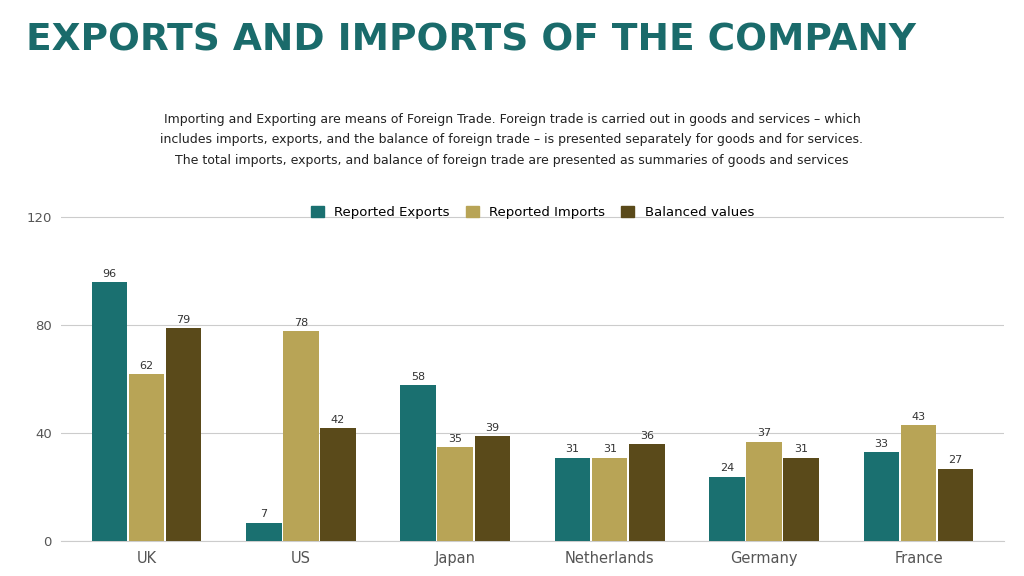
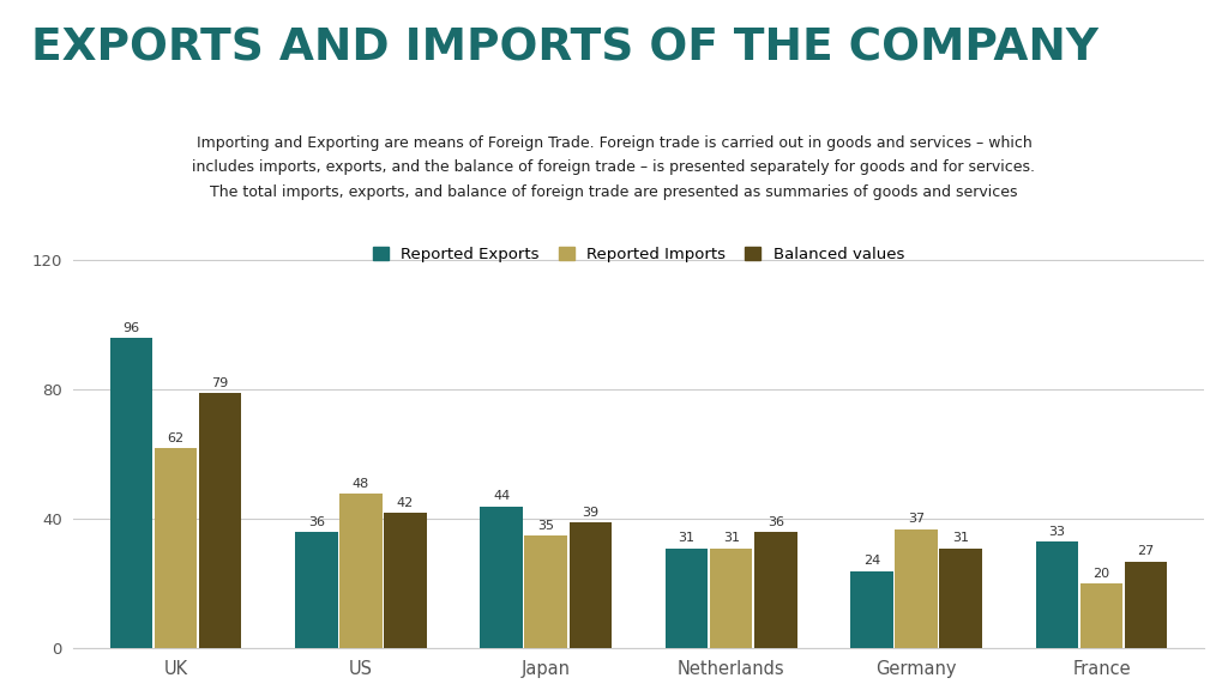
Reported Exports/US: 7 -> 36
Reported Imports/US: 78 -> 48
Reported Exports/Japan: 58 -> 44
Reported Imports/France: 43 -> 20
